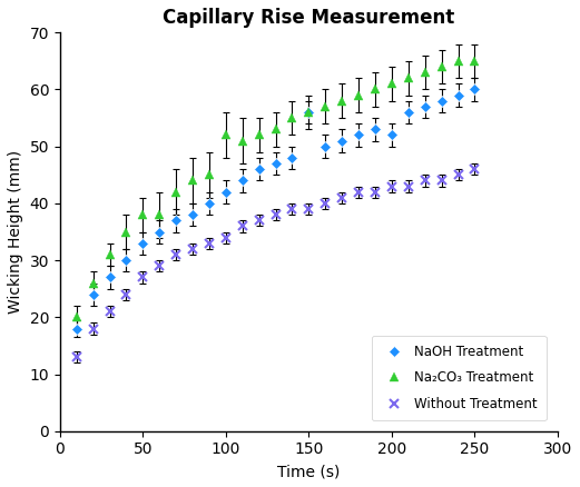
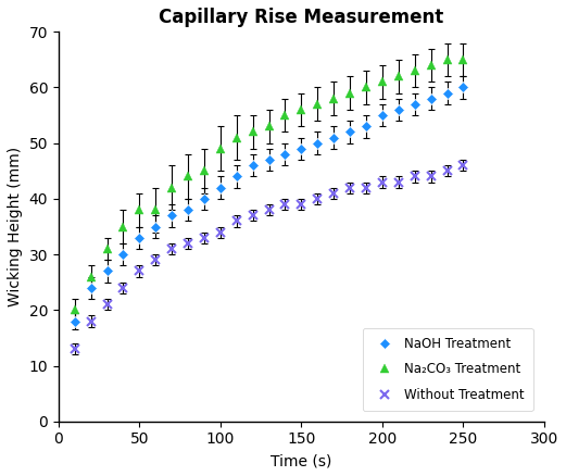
Na₂CO₃ Treatment/100: 52 -> 49
NaOH Treatment/150: 56 -> 49
NaOH Treatment/200: 52 -> 55
